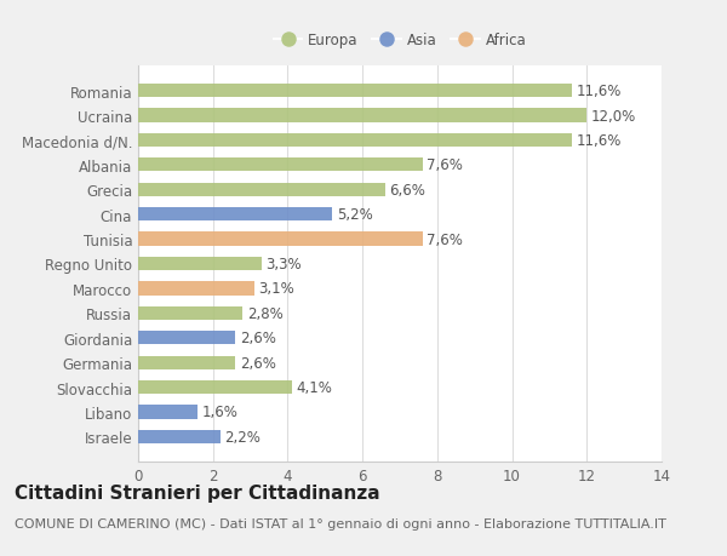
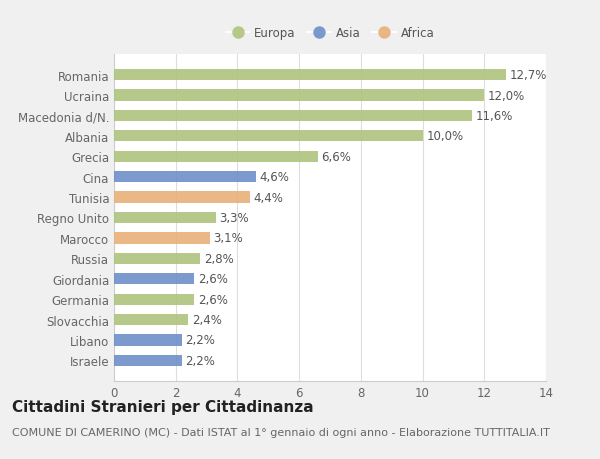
Romania: 11,6% -> 12,7%
Albania: 7,6% -> 10,0%
Cina: 5,2% -> 4,6%
Tunisia: 7,6% -> 4,4%
Slovacchia: 4,1% -> 2,4%
Libano: 1,6% -> 2,2%
